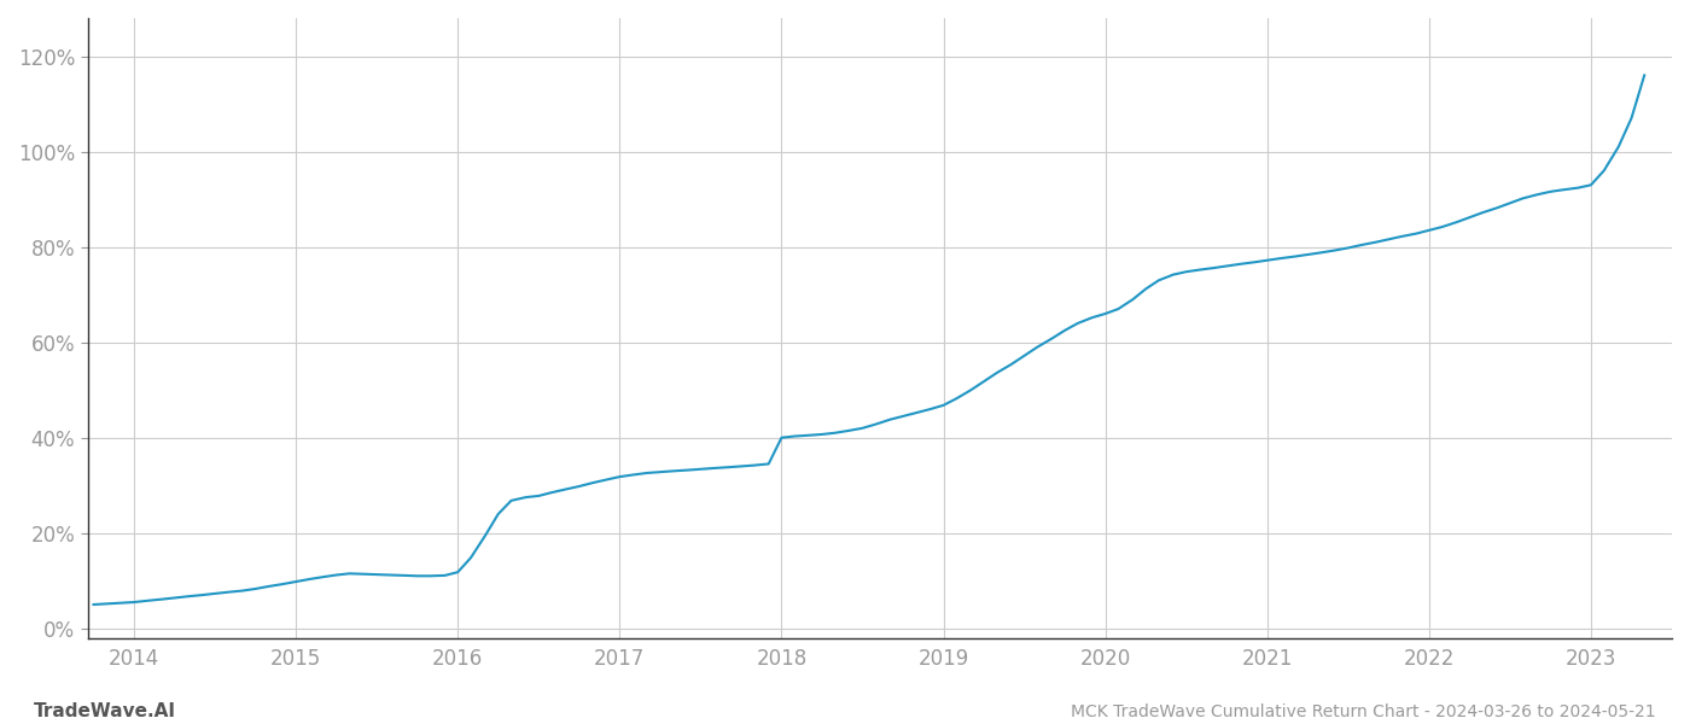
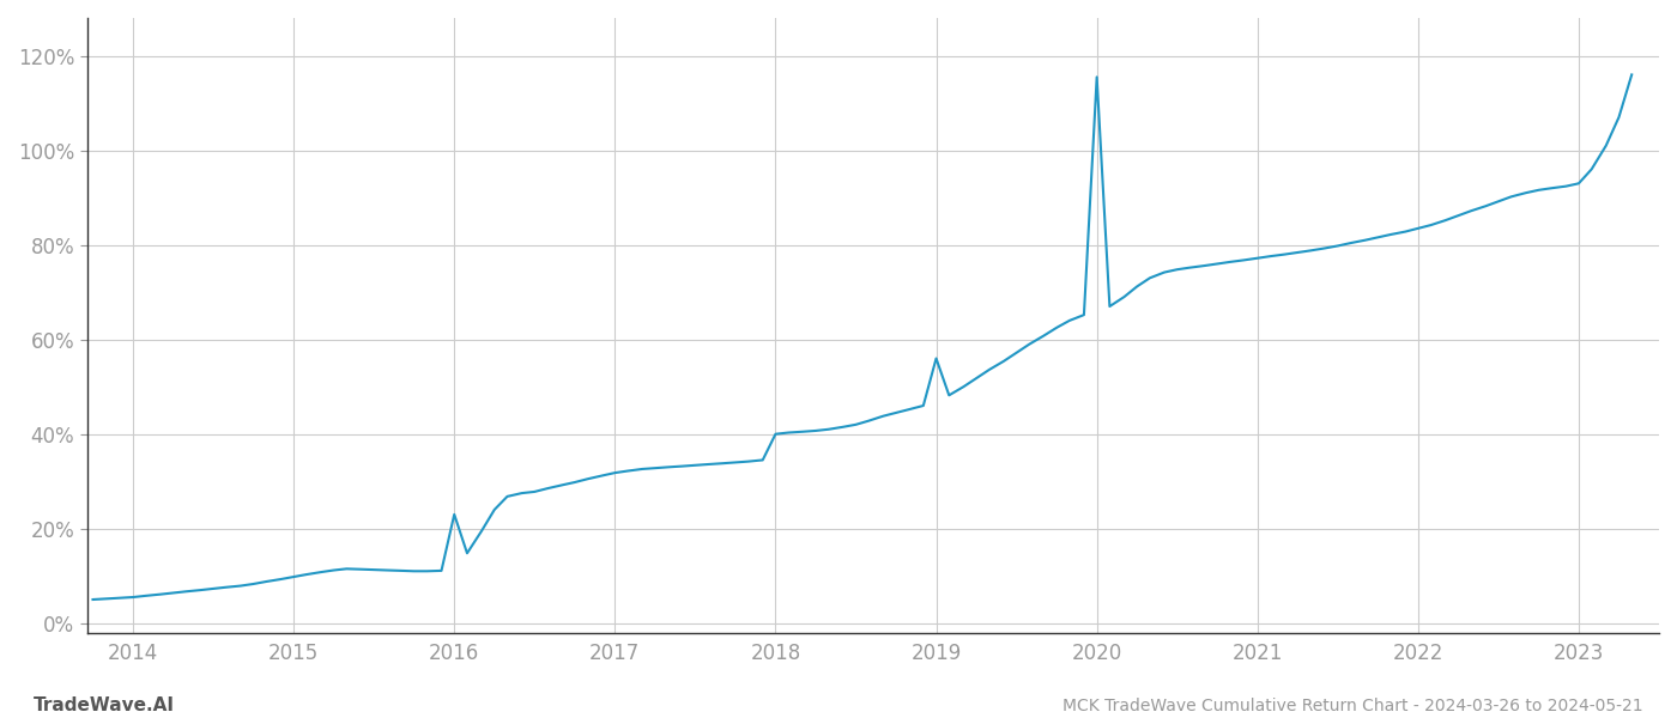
2016: 11.8% -> 23.0%
2019: 46.8% -> 56.0%
2020: 66.0% -> 115.5%
